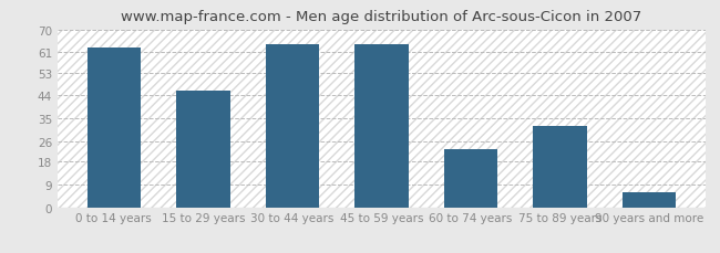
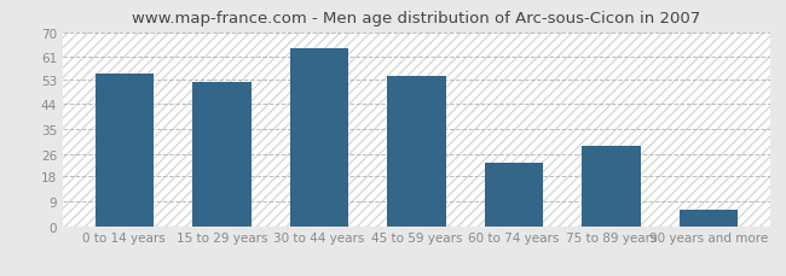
0 to 14 years: 63 -> 55
15 to 29 years: 46 -> 52
45 to 59 years: 64 -> 54
75 to 89 years: 32 -> 29
